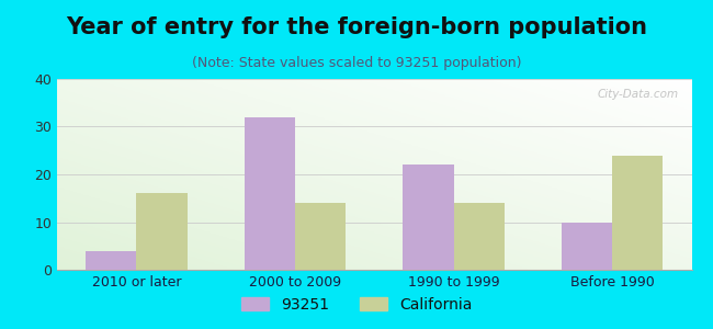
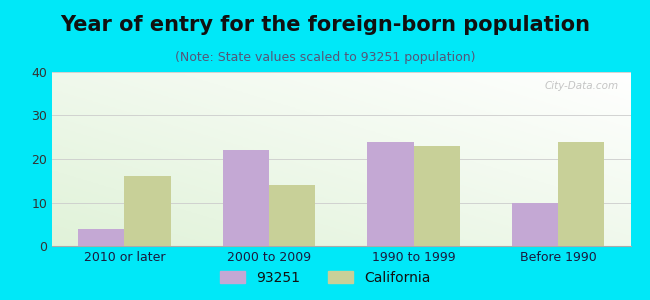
93251/2000 to 2009: 32 -> 22
93251/1990 to 1999: 22 -> 24
California/1990 to 1999: 14 -> 23
